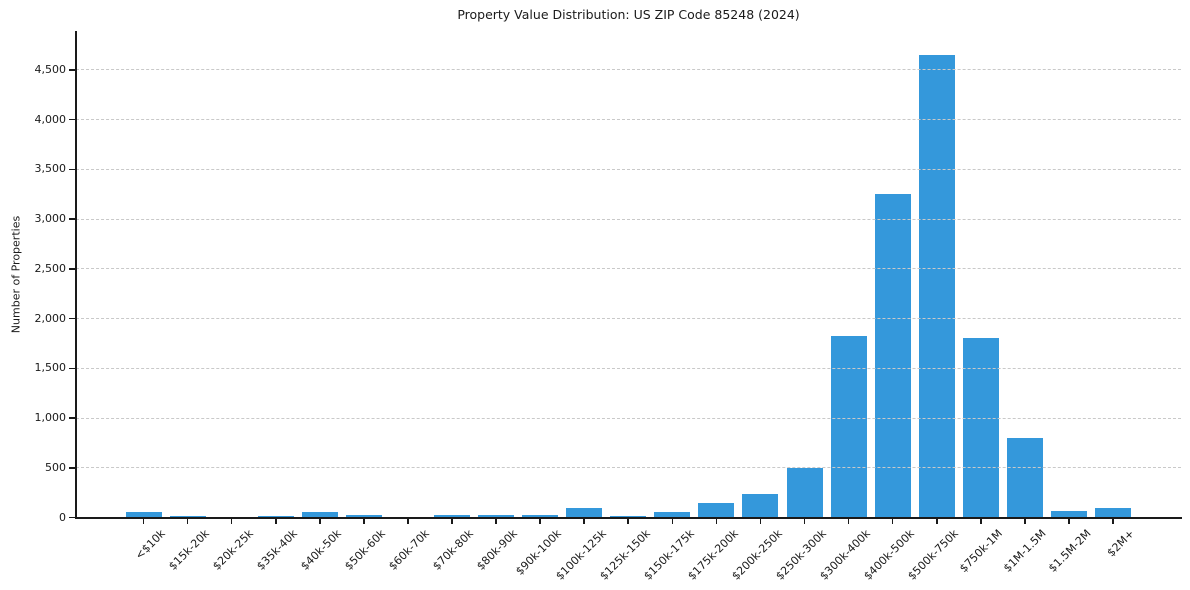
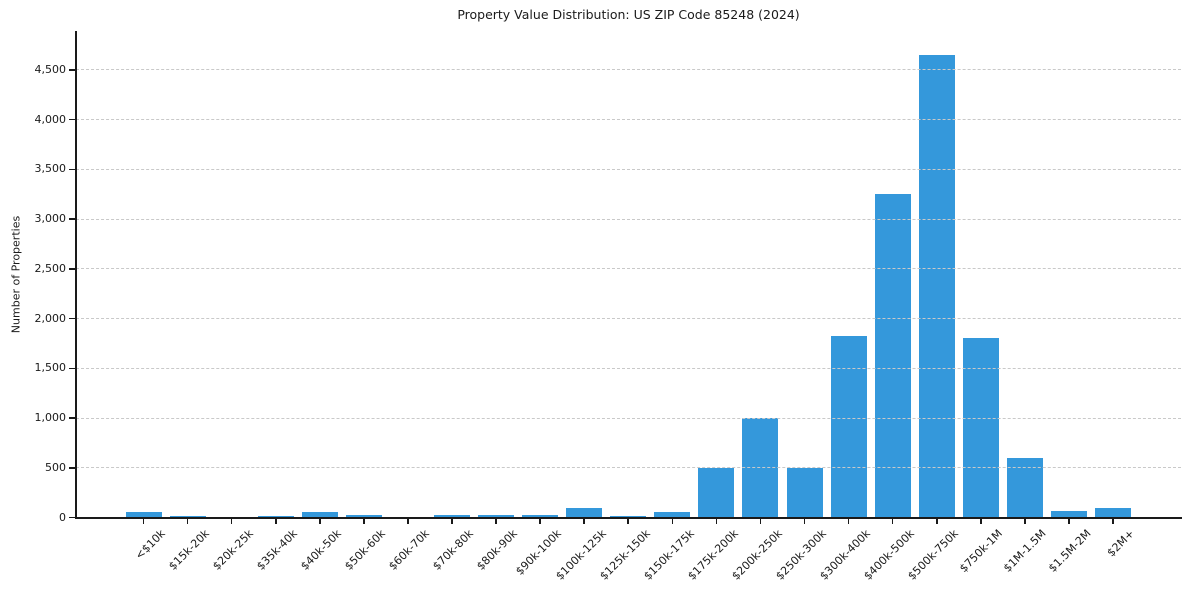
$175k-200k: 200 -> 500
$200k-250k: 200 -> 1000
$1M-1.5M: 800 -> 600
